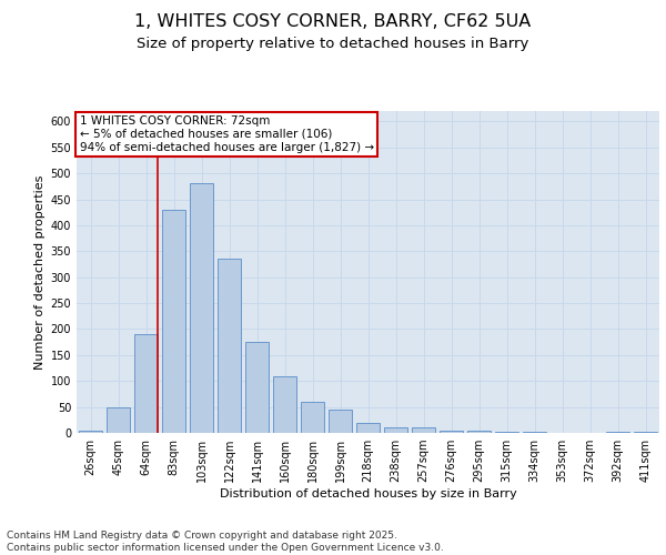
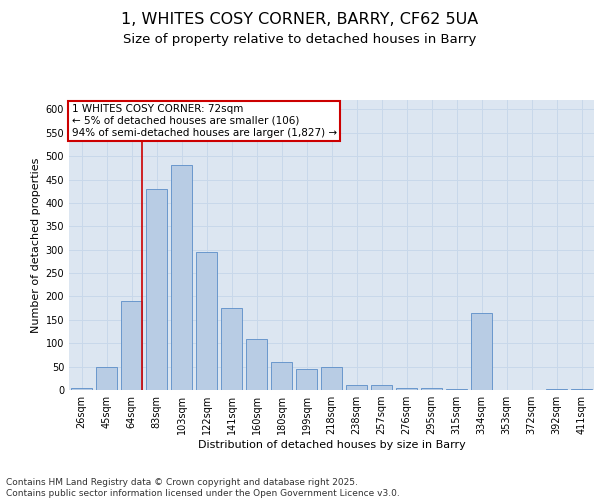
122sqm: 335 -> 295
218sqm: 20 -> 50
334sqm: 2 -> 165
